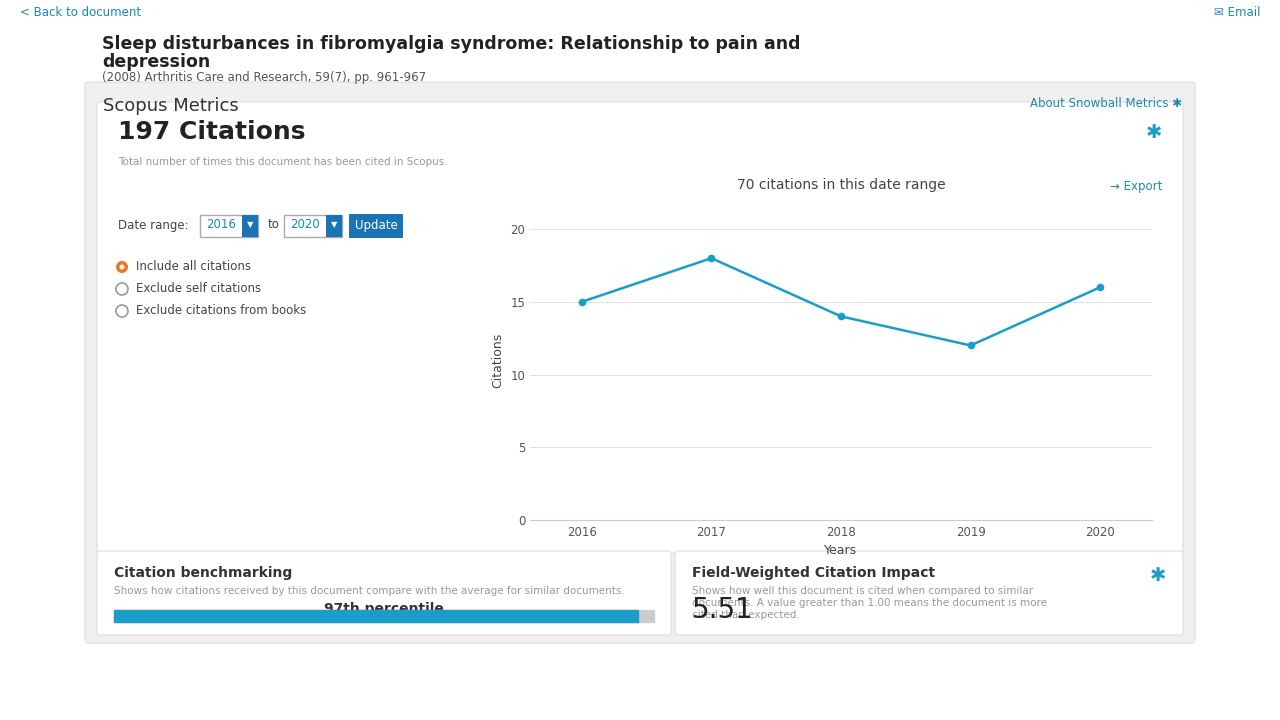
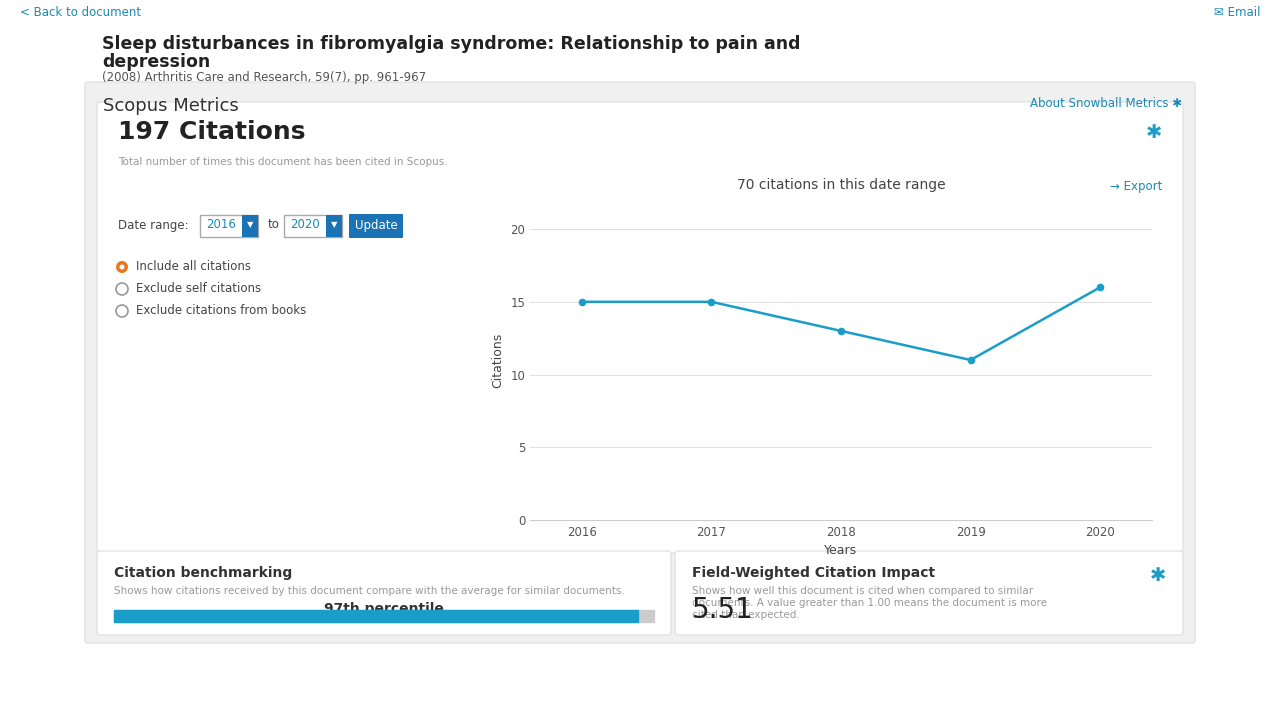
2017: 18 -> 15
2018: 14 -> 13
2019: 12 -> 11
